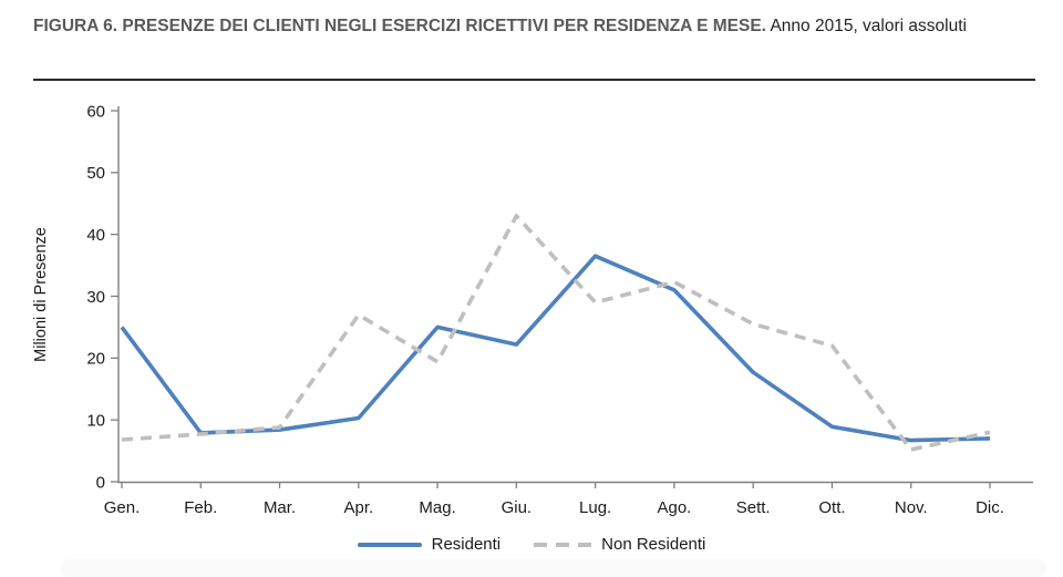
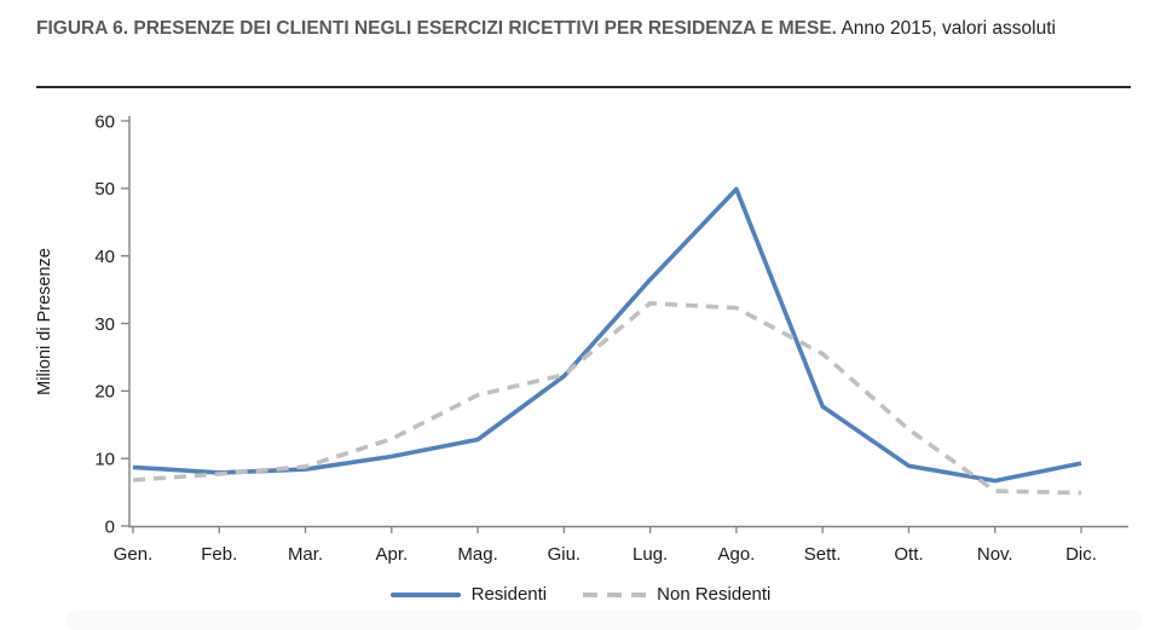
Residenti/Gen.: 25 -> 9
Non Residenti/Apr.: 27 -> 13
Residenti/Mag.: 25 -> 13
Non Residenti/Giu.: 43 -> 22
Non Residenti/Lug.: 29 -> 33
Residenti/Ago.: 31 -> 50
Non Residenti/Ott.: 22 -> 14
Residenti/Dic.: 7 -> 9
Non Residenti/Dic.: 8 -> 5
